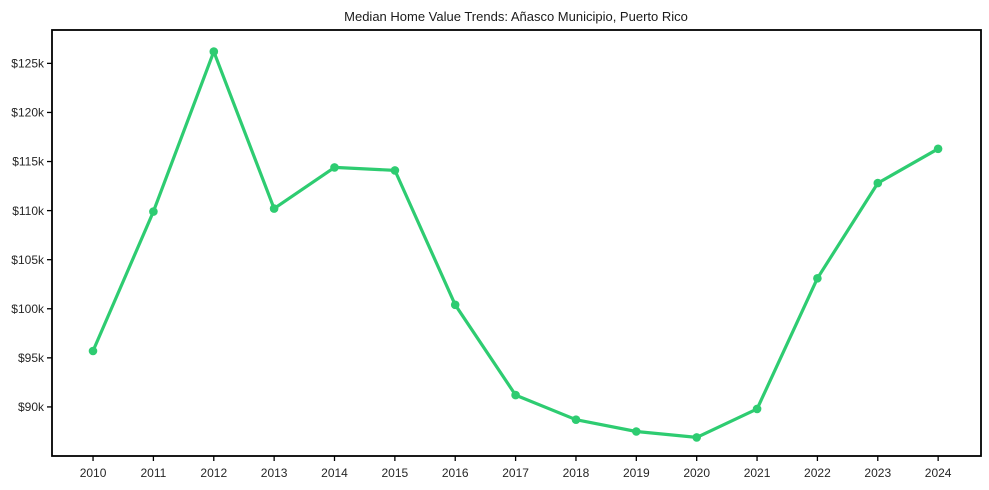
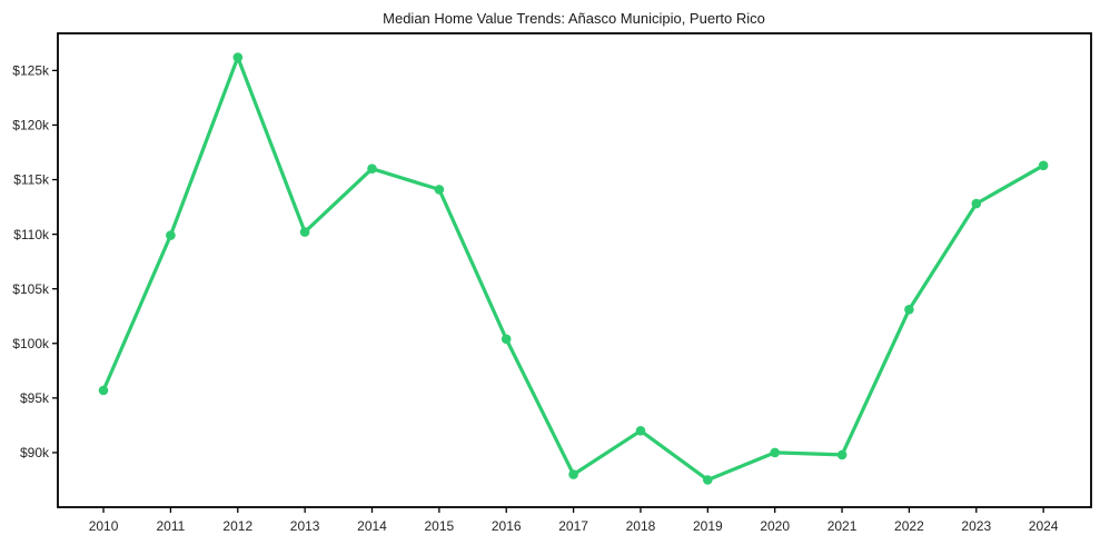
2014: $114k -> $116k
2017: $91k -> $88k
2018: $89k -> $92k
2020: $87k -> $90k
